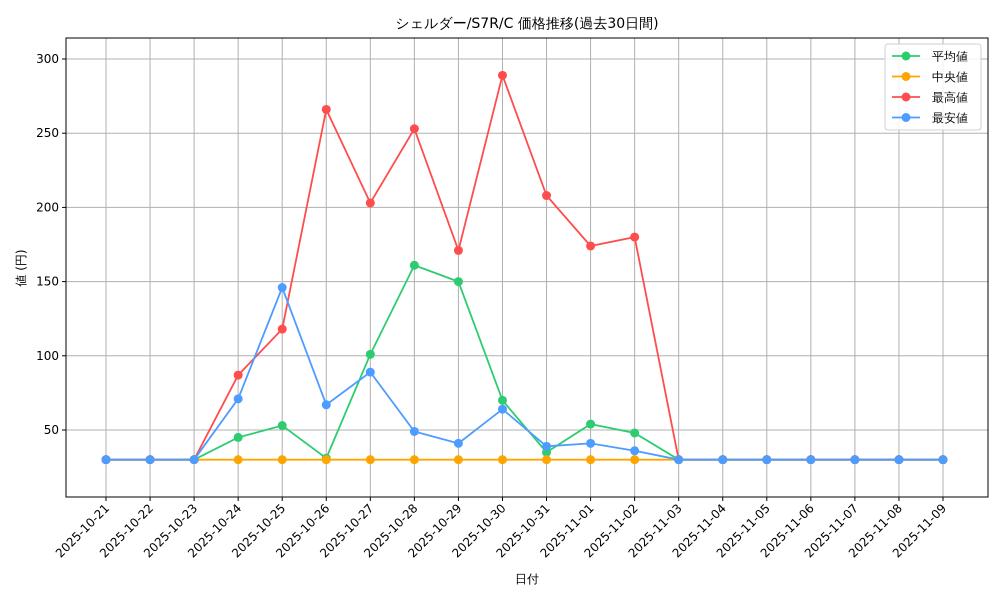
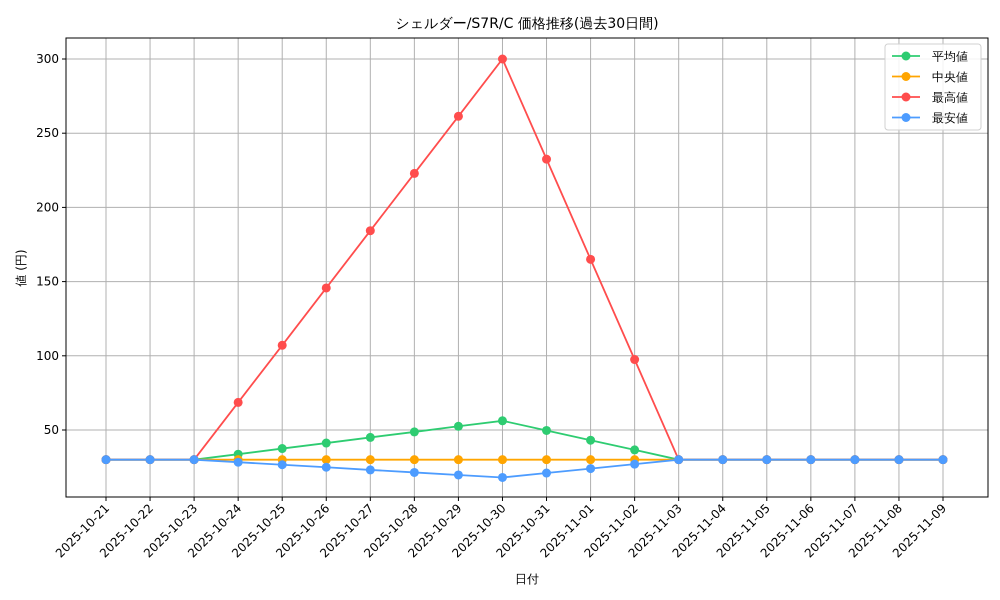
平均値/2025-10-24: 45 -> 34
最高値/2025-10-24: 87 -> 69
最安値/2025-10-24: 71 -> 28
平均値/2025-10-25: 53 -> 38
最高値/2025-10-25: 118 -> 107
最安値/2025-10-25: 146 -> 27
平均値/2025-10-26: 31 -> 41
最高値/2025-10-26: 266 -> 146
最安値/2025-10-26: 67 -> 25
平均値/2025-10-27: 101 -> 45
最高値/2025-10-27: 203 -> 184
最安値/2025-10-27: 89 -> 23
平均値/2025-10-28: 161 -> 49
最高値/2025-10-28: 253 -> 223
最安値/2025-10-28: 49 -> 21
平均値/2025-10-29: 150 -> 52
最高値/2025-10-29: 171 -> 261
最安値/2025-10-29: 41 -> 20
平均値/2025-10-30: 70 -> 56
最高値/2025-10-30: 289 -> 300
最安値/2025-10-30: 64 -> 18
平均値/2025-10-31: 35 -> 50
最高値/2025-10-31: 208 -> 232
最安値/2025-10-31: 39 -> 21
平均値/2025-11-01: 54 -> 43
最高値/2025-11-01: 174 -> 165
最安値/2025-11-01: 41 -> 24
平均値/2025-11-02: 48 -> 37
最高値/2025-11-02: 180 -> 98
最安値/2025-11-02: 36 -> 27
